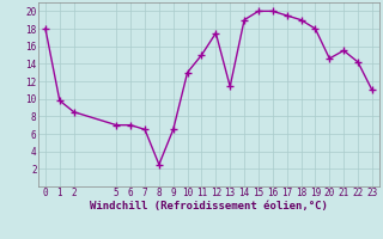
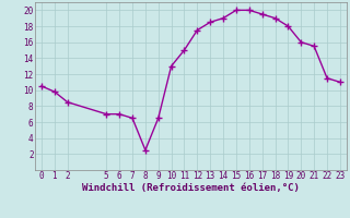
0: 18.0 -> 10.5
13: 11.4 -> 18.5
20: 14.6 -> 16.0
22: 14.2 -> 11.5
